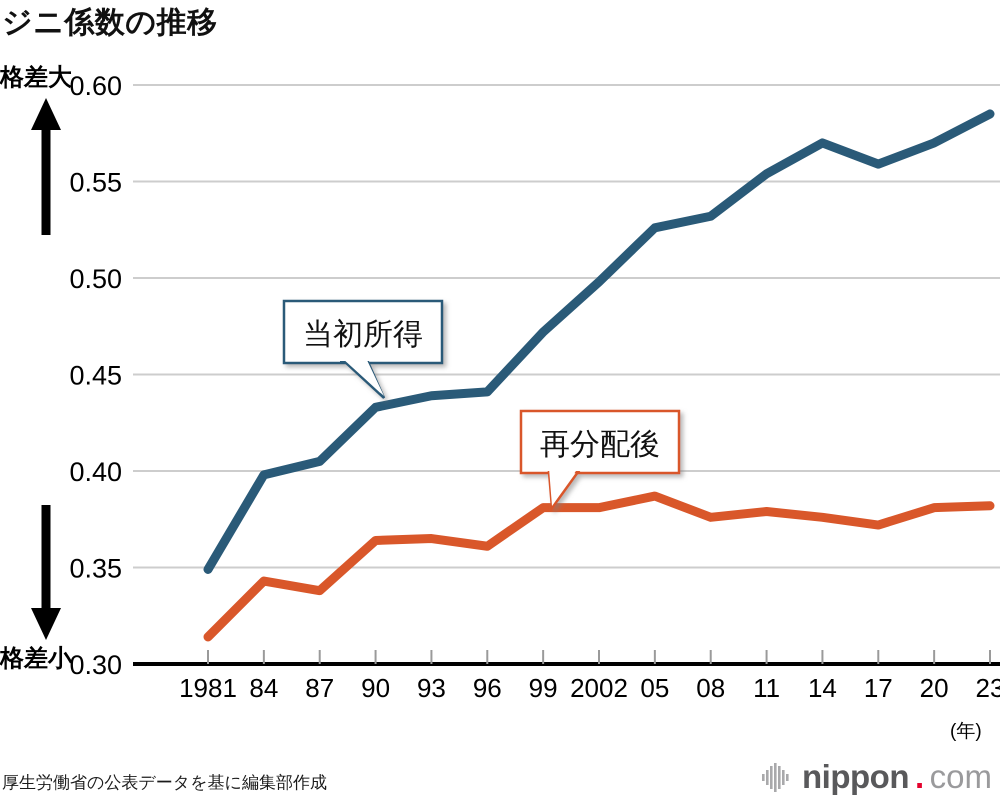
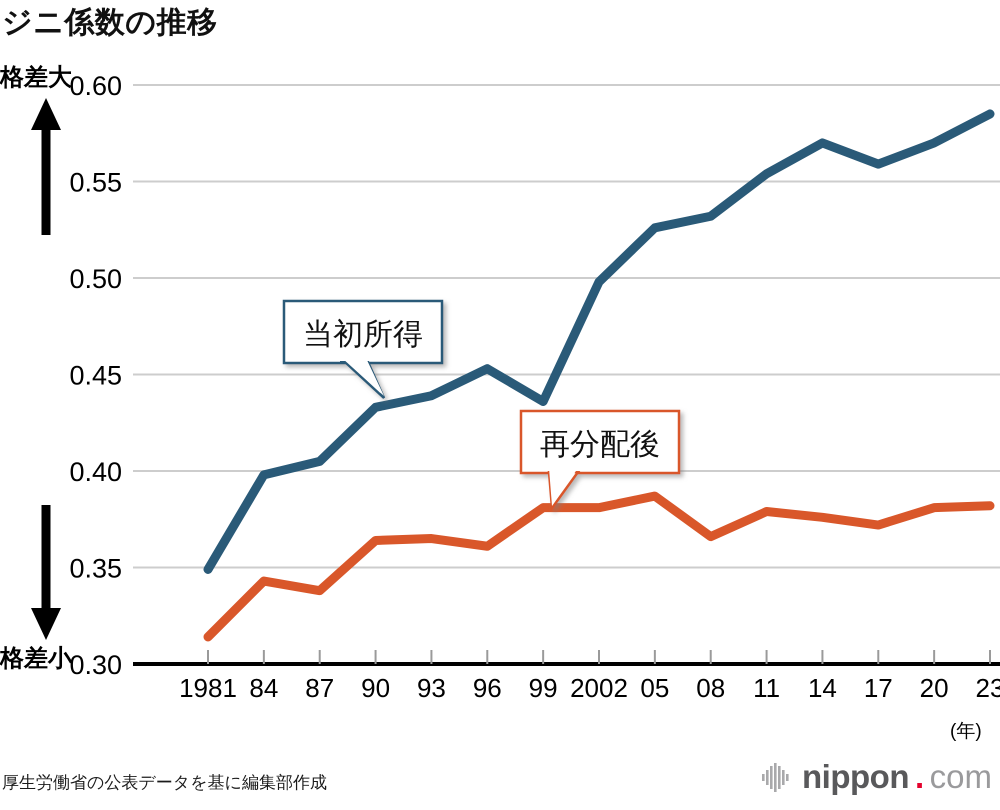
当初所得/96: 0.441 -> 0.453
当初所得/99: 0.472 -> 0.436
再分配後/08: 0.376 -> 0.366
